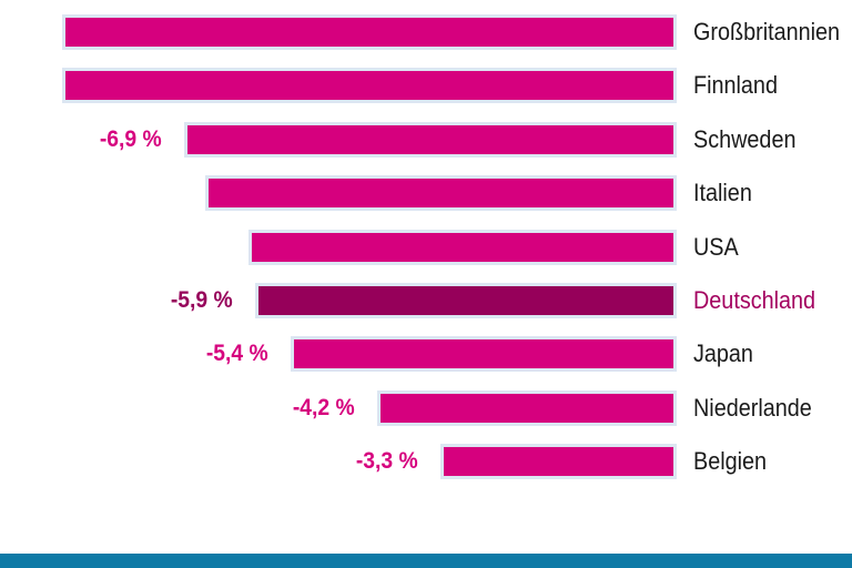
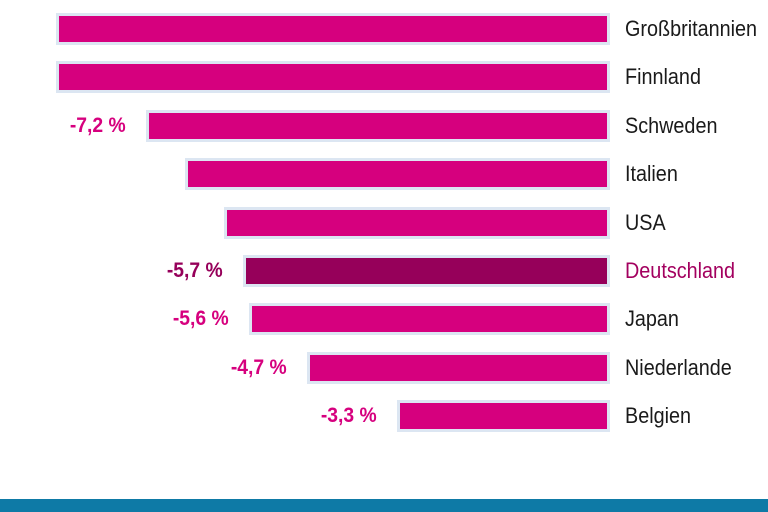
Schweden: -6,9 -> -7,2
Deutschland: -5,9 -> -5,7
Japan: -5,4 -> -5,6
Niederlande: -4,2 -> -4,7
